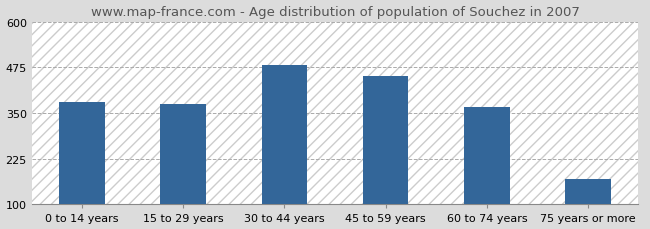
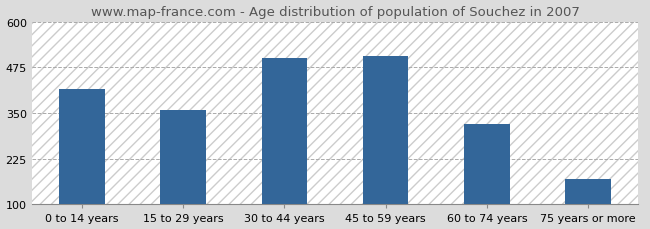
0 to 14 years: 380 -> 415
15 to 29 years: 375 -> 358
30 to 44 years: 480 -> 500
45 to 59 years: 450 -> 505
60 to 74 years: 365 -> 320
